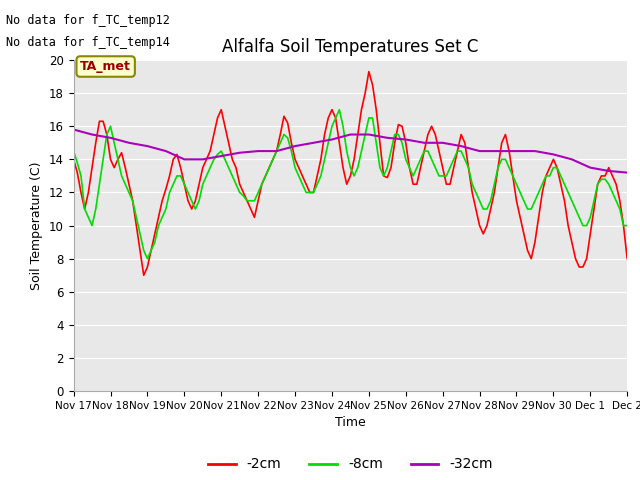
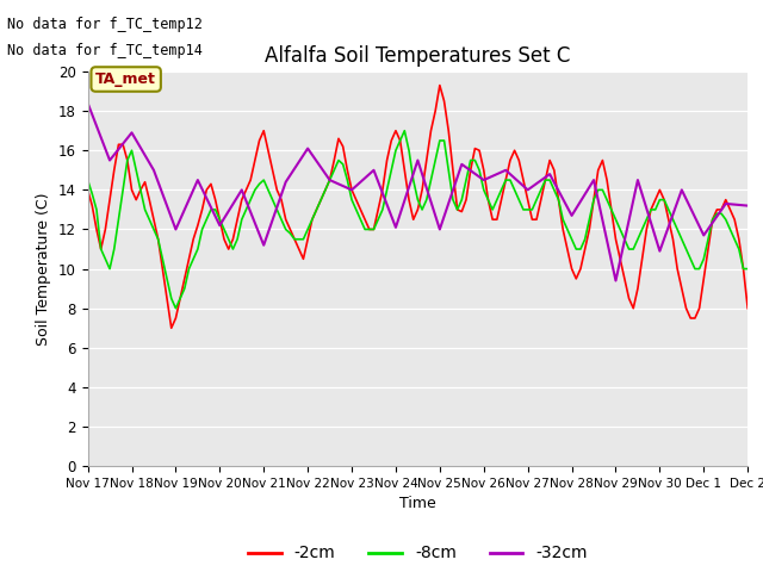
-32cm/Nov 17: 15.8 -> 18.4
-32cm/Nov 18: 15.3 -> 16.9
-32cm/Nov 19: 14.8 -> 12.0
-32cm/Nov 20: 14.0 -> 12.2
-32cm/Nov 21: 14.2 -> 11.2
-32cm/Nov 22: 14.5 -> 16.1
-32cm/Nov 23: 14.8 -> 14.0
-32cm/Nov 24: 15.2 -> 12.1
-32cm/Nov 25: 15.5 -> 12.0
-32cm/Nov 26: 15.2 -> 14.5
-32cm/Nov 27: 15.0 -> 14.0
-32cm/Nov 28: 14.5 -> 12.7
-32cm/Nov 29: 14.5 -> 9.4
-32cm/Nov 30: 14.3 -> 10.9
-32cm/Dec 1: 13.5 -> 11.7
